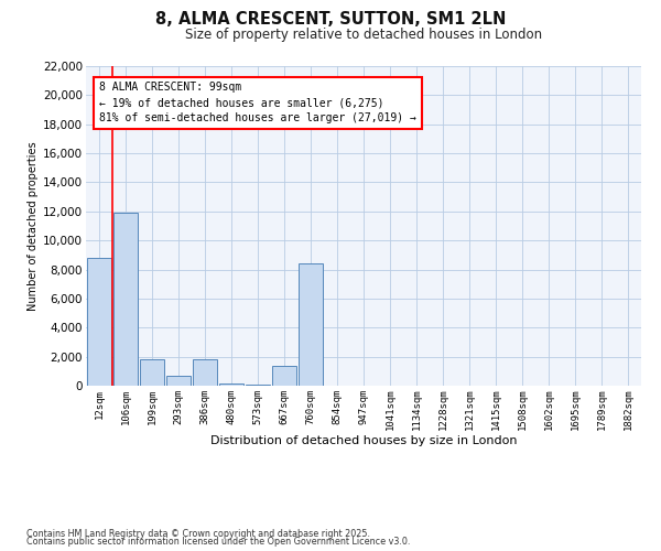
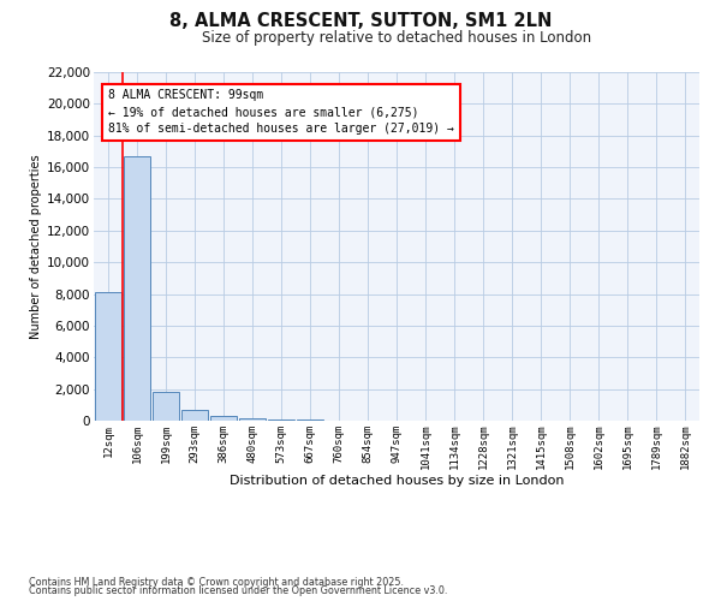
12sqm: 8,800 -> 8,100
106sqm: 11,900 -> 16,700
386sqm: 1,800 -> 300
667sqm: 1,400 -> 0
760sqm: 8,400 -> 0
